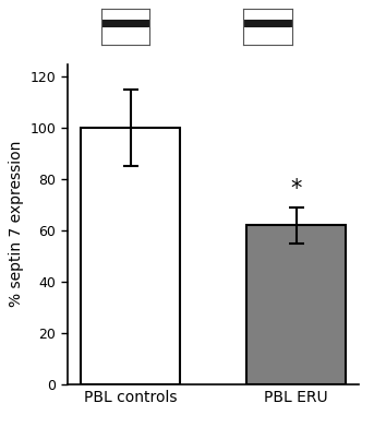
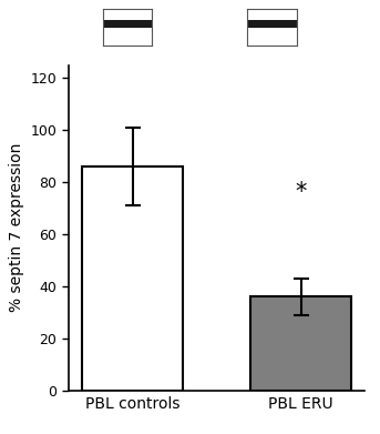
PBL controls: 100 -> 86
PBL ERU: 62 -> 36
